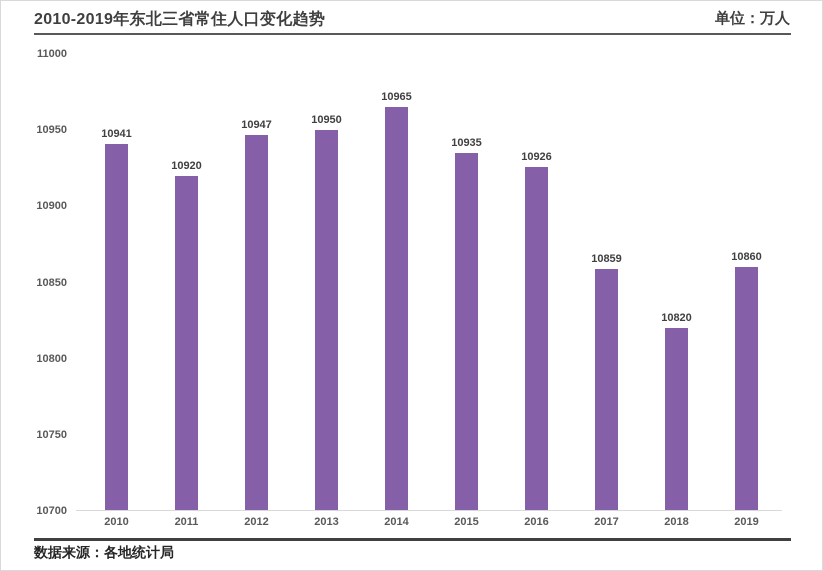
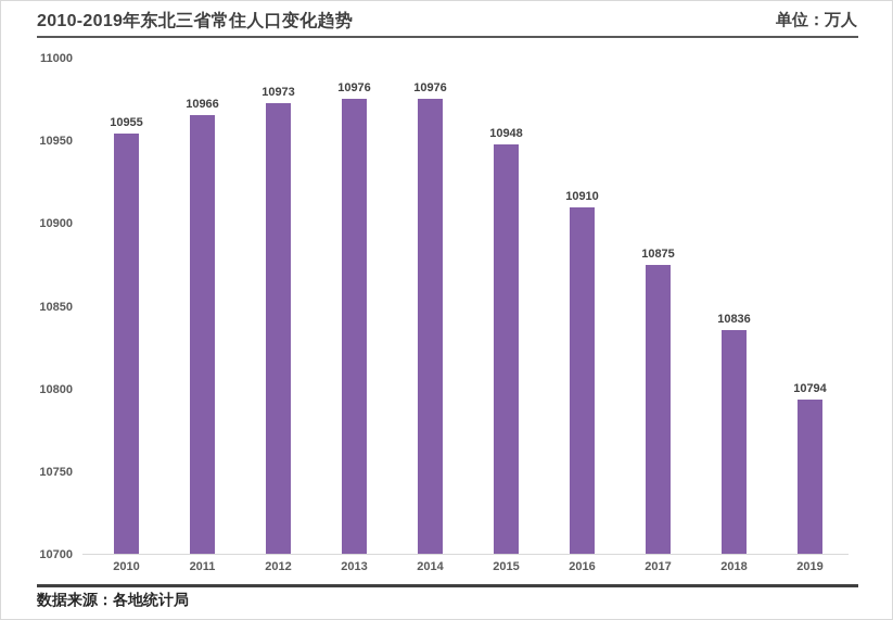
2010: 10941 -> 10955
2011: 10920 -> 10966
2012: 10947 -> 10973
2013: 10950 -> 10976
2014: 10965 -> 10976
2015: 10935 -> 10948
2016: 10926 -> 10910
2017: 10859 -> 10875
2018: 10820 -> 10836
2019: 10860 -> 10794
